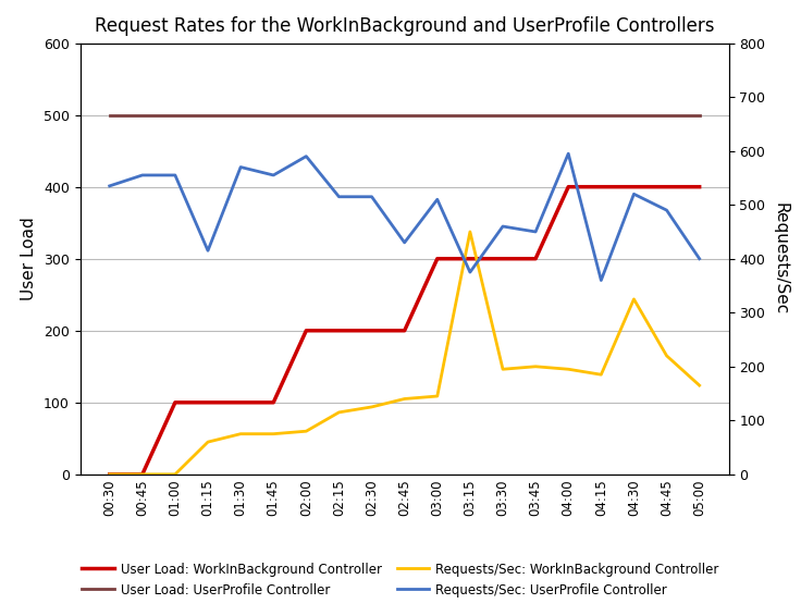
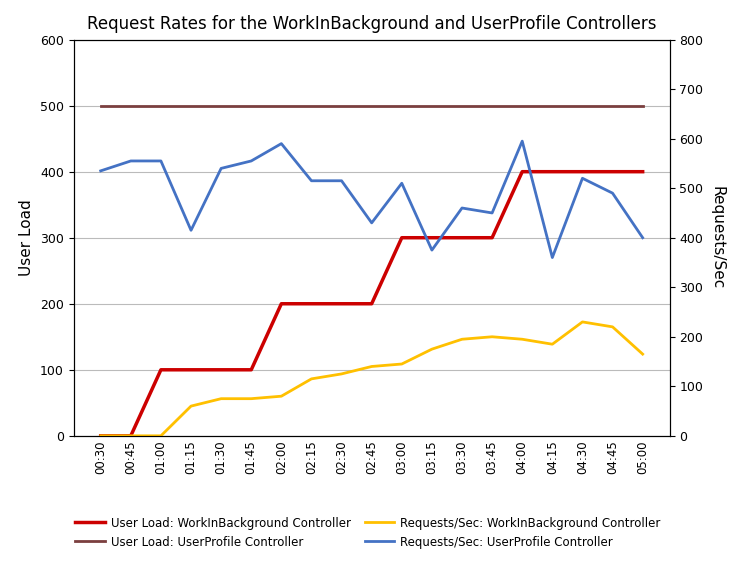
Requests/Sec: UserProfile Controller/01:30: 570 -> 540
Requests/Sec: WorkInBackground Controller/03:15: 450 -> 175
Requests/Sec: WorkInBackground Controller/04:30: 325 -> 230
